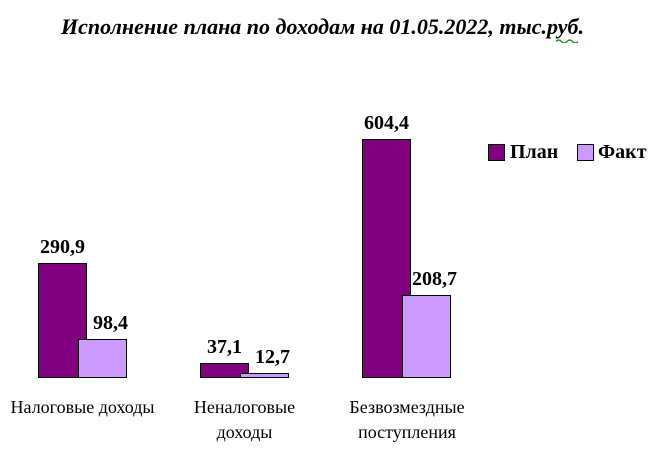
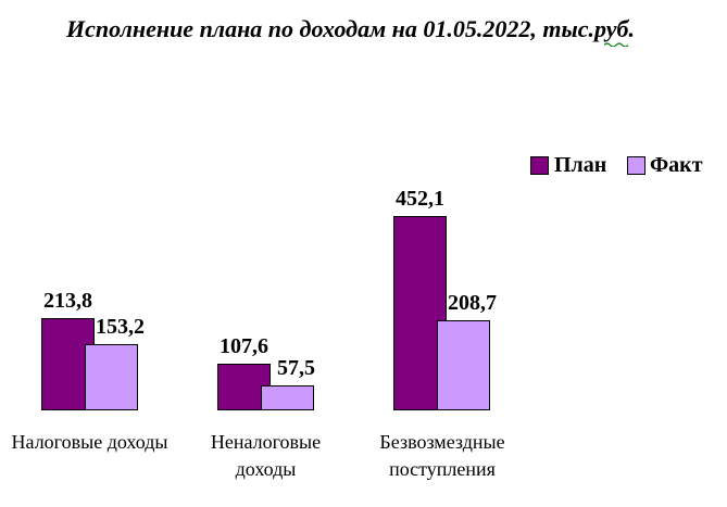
План/Налоговые доходы: 290,9 -> 213,8
Факт/Налоговые доходы: 98,4 -> 153,2
План/Неналоговые доходы: 37,1 -> 107,6
Факт/Неналоговые доходы: 12,7 -> 57,5
План/Безвозмездные поступления: 604,4 -> 452,1
